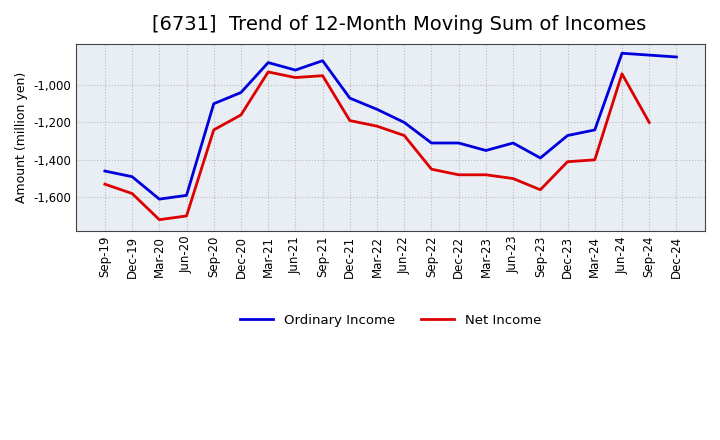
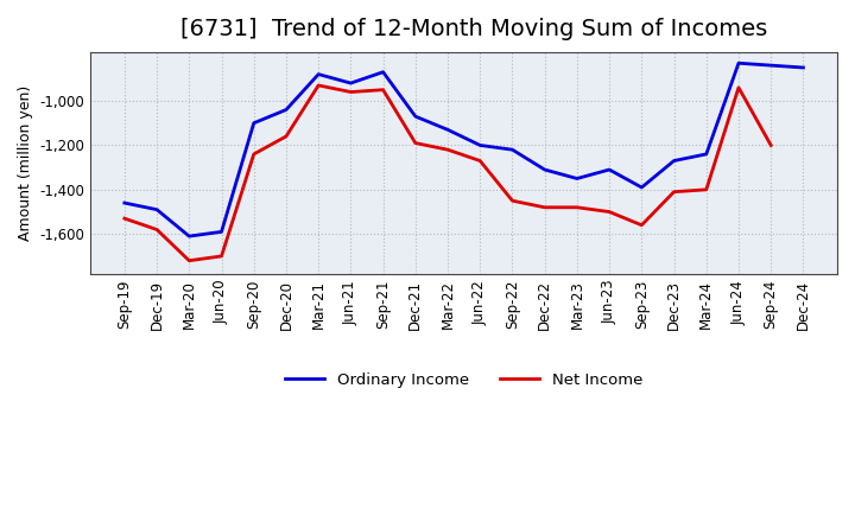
Ordinary Income/Sep-22: -1,310 -> -1,220
